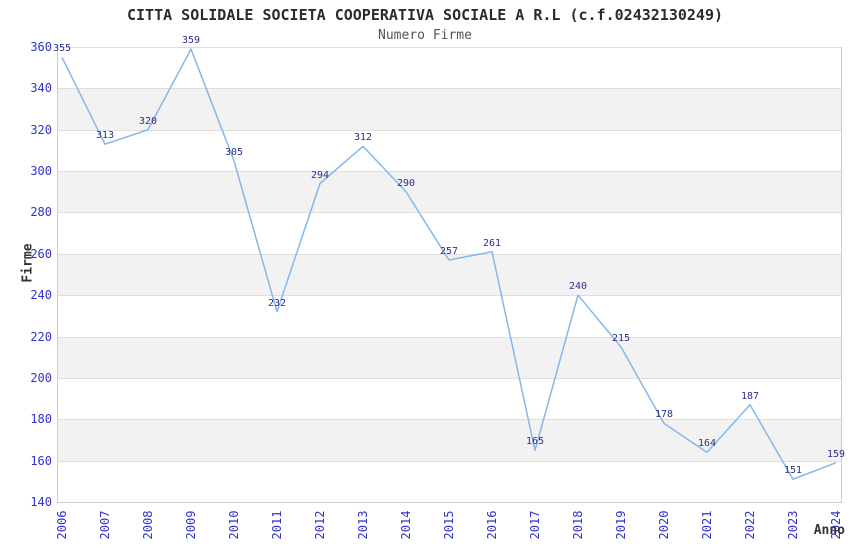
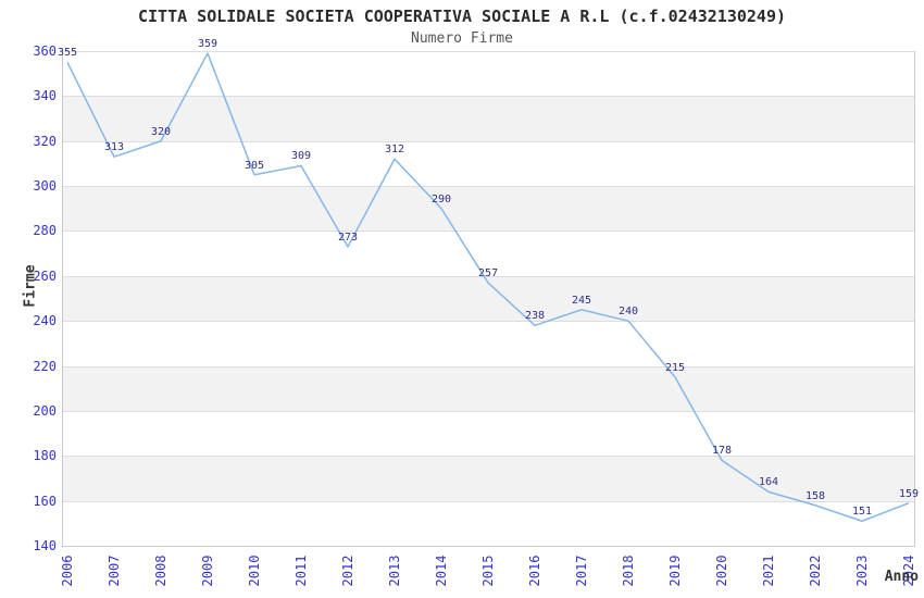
2011: 232 -> 309
2012: 294 -> 273
2016: 261 -> 238
2017: 165 -> 245
2022: 187 -> 158
